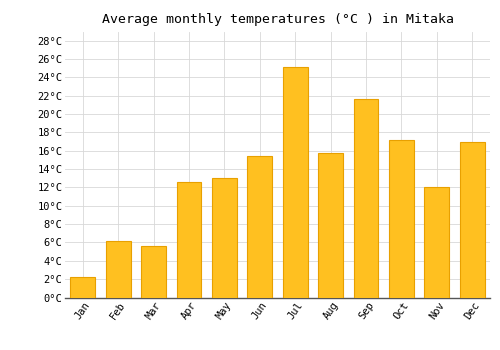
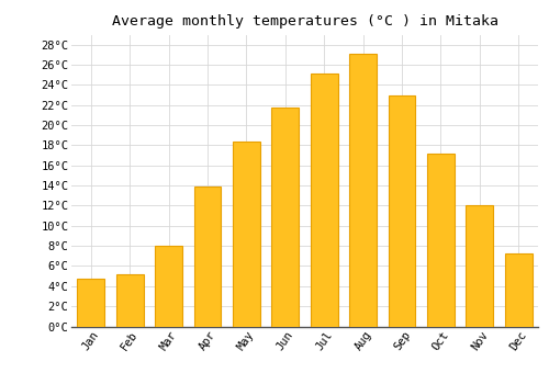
Jan: 2.2°C -> 4.7°C
Feb: 6.2°C -> 5.2°C
Mar: 5.6°C -> 8.0°C
Apr: 12.6°C -> 13.9°C
May: 13.0°C -> 18.4°C
Jun: 15.4°C -> 21.8°C
Aug: 15.8°C -> 27.1°C
Sep: 21.6°C -> 23.0°C
Dec: 17.0°C -> 7.3°C
